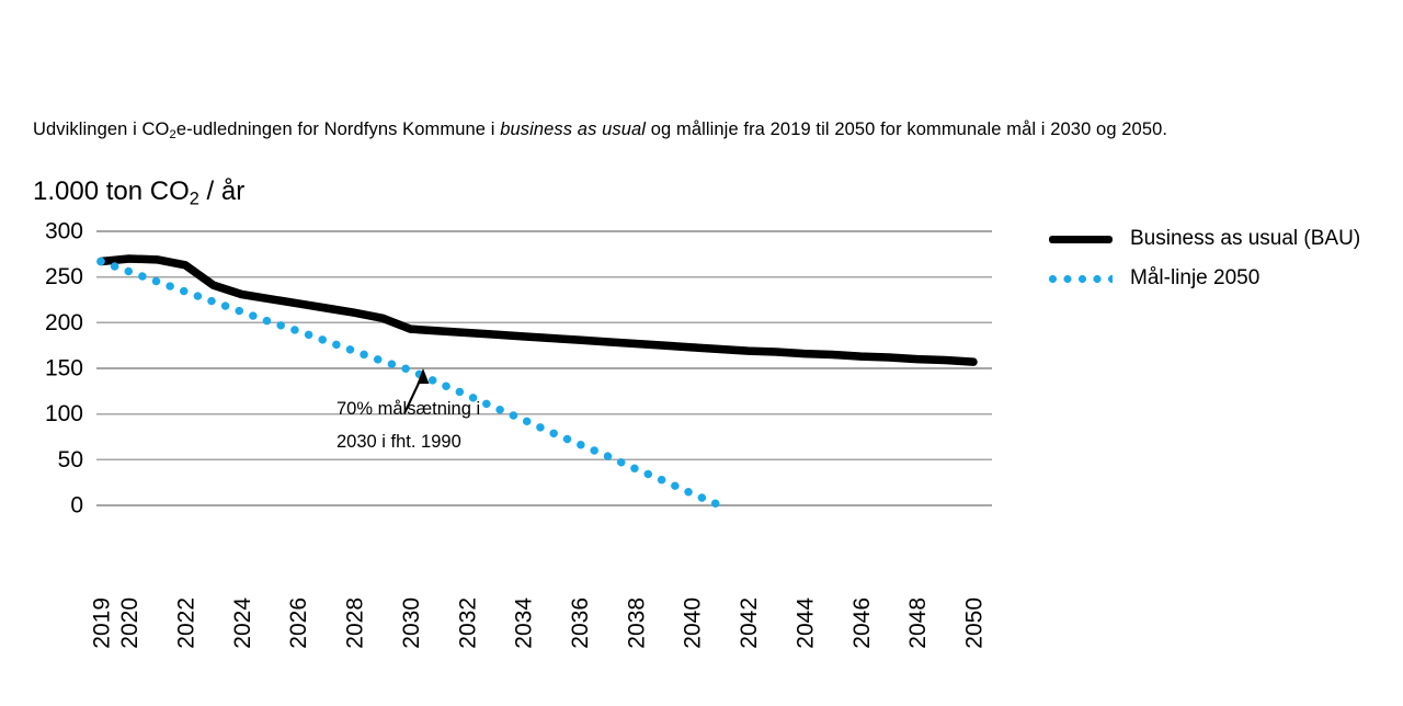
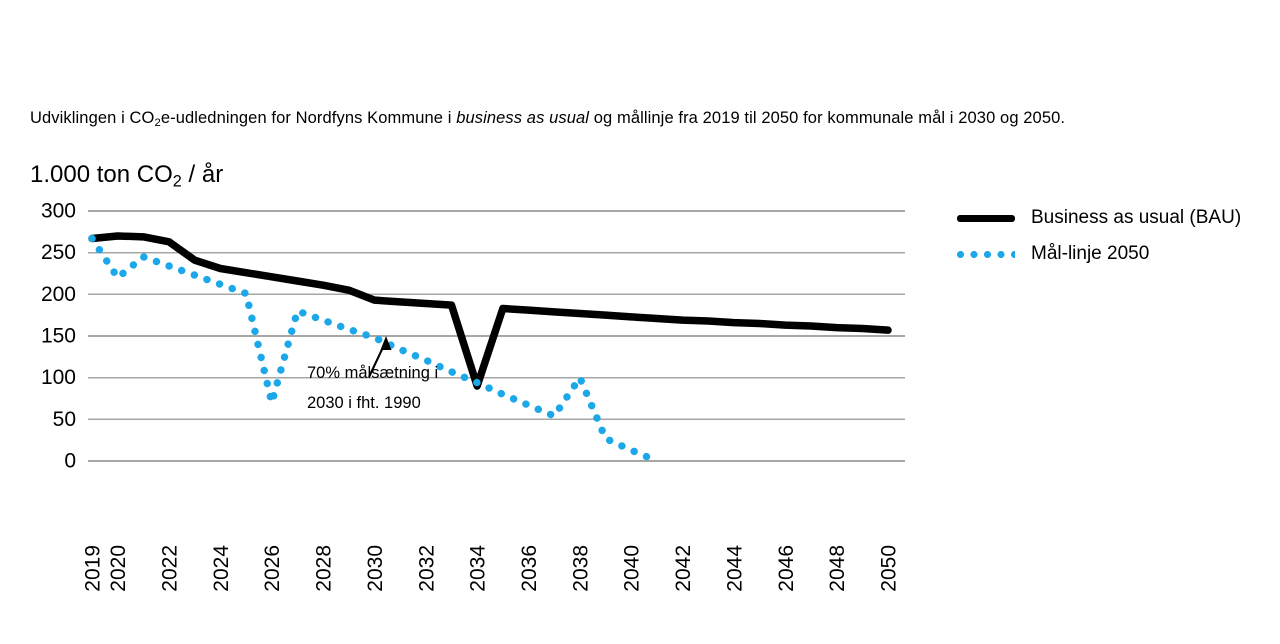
Mål-linje 2050/2020: 260 -> 220
Mål-linje 2050/2026: 190 -> 70
Business as usual (BAU)/2034: 180 -> 90
Mål-linje 2050/2038: 40 -> 100
